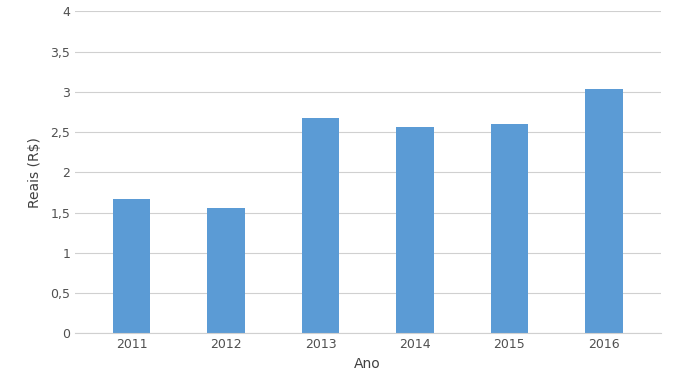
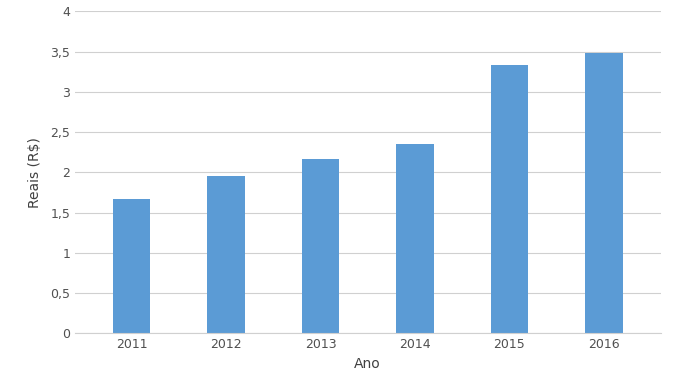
2012: 1,56 -> 1,96
2013: 2,68 -> 2,16
2014: 2,56 -> 2,35
2015: 2,60 -> 3,33
2016: 3,04 -> 3,49
